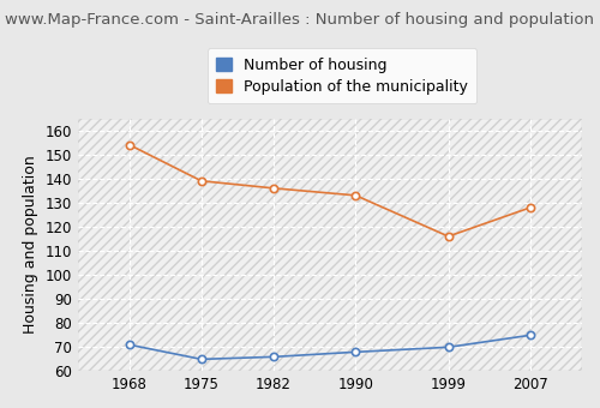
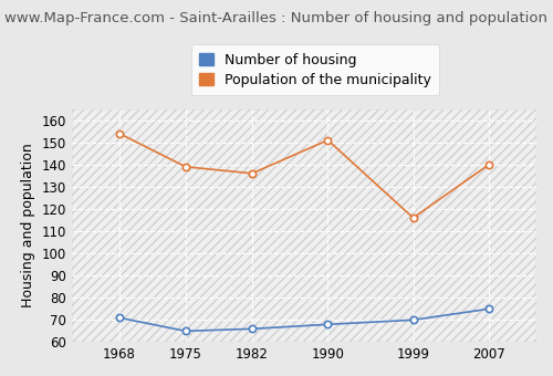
Population of the municipality/1990: 133 -> 151
Population of the municipality/2007: 128 -> 140
